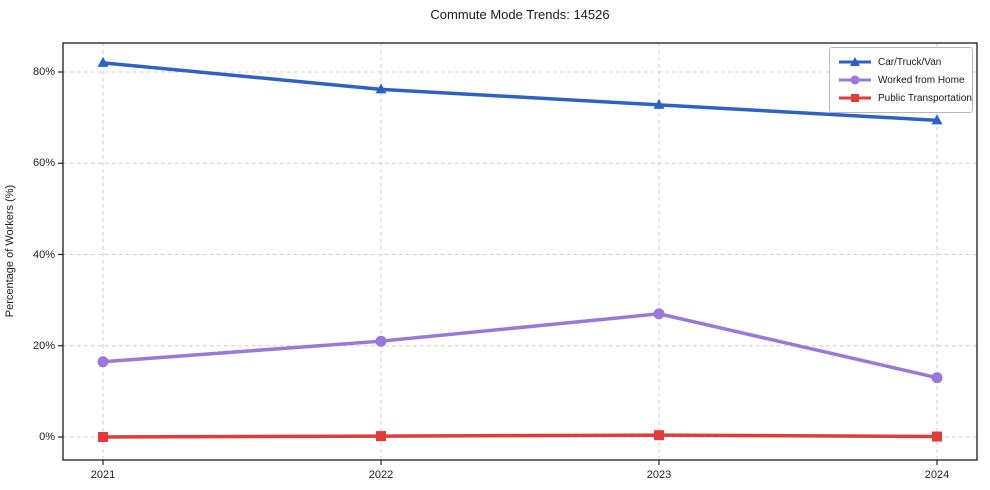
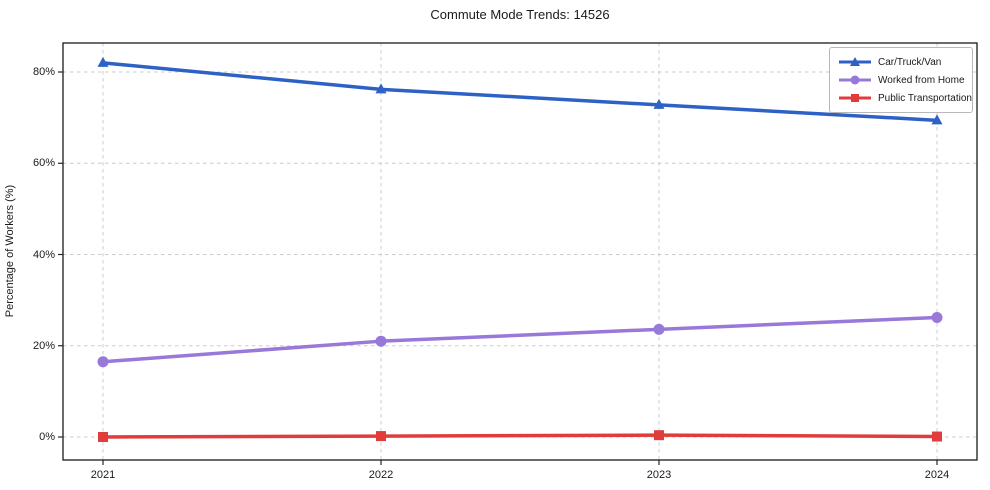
Worked from Home/2023: 27% -> 24%
Worked from Home/2024: 13% -> 26%
